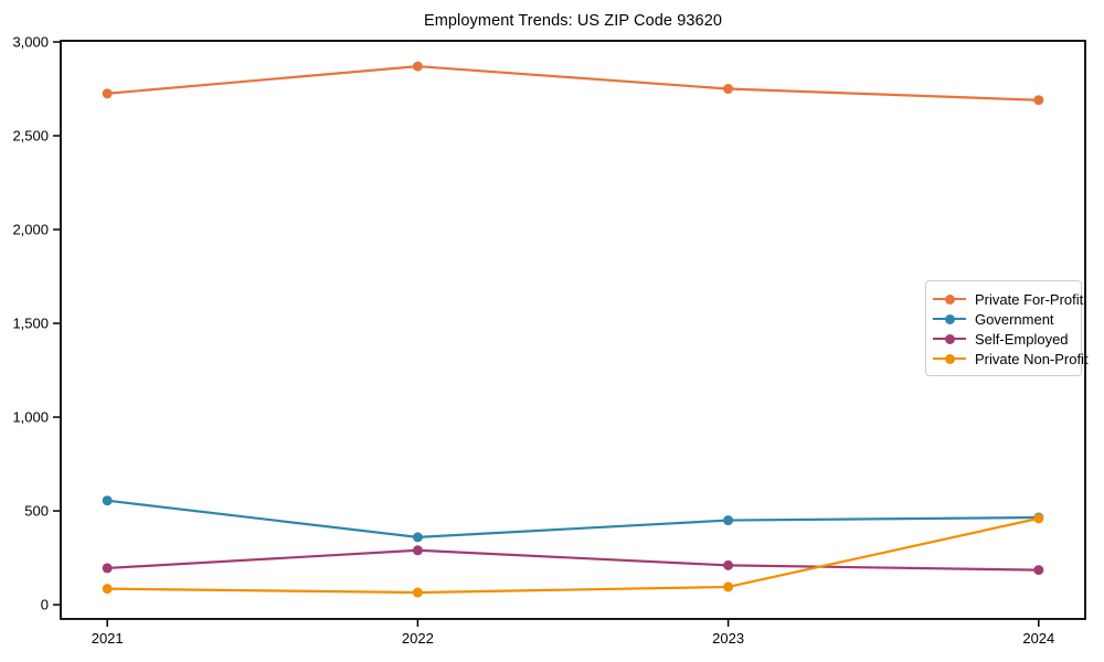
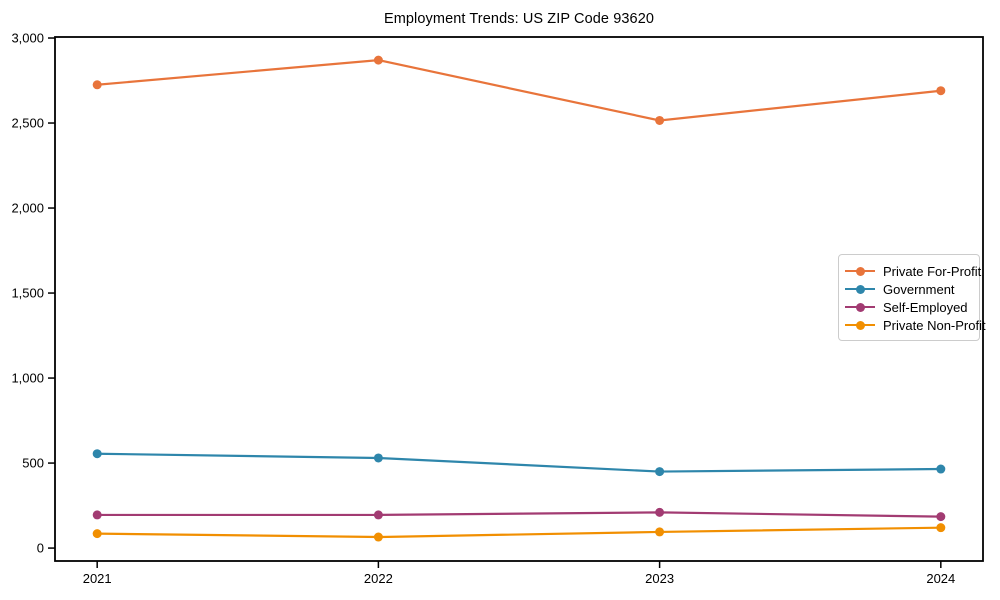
Government/2022: 360 -> 530
Self-Employed/2022: 290 -> 200
Private For-Profit/2023: 2750 -> 2520
Private Non-Profit/2024: 460 -> 120
